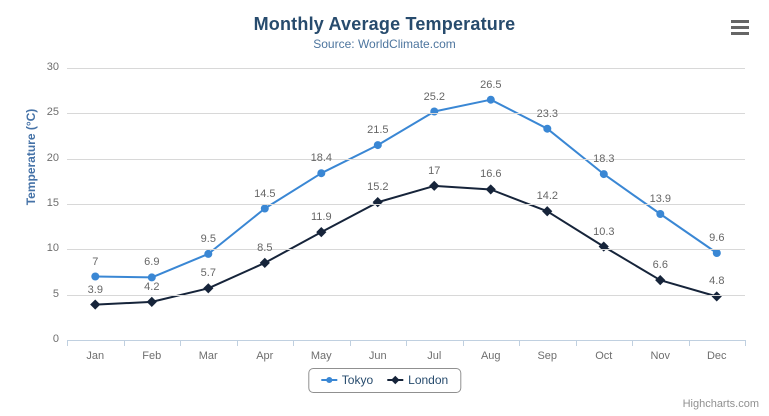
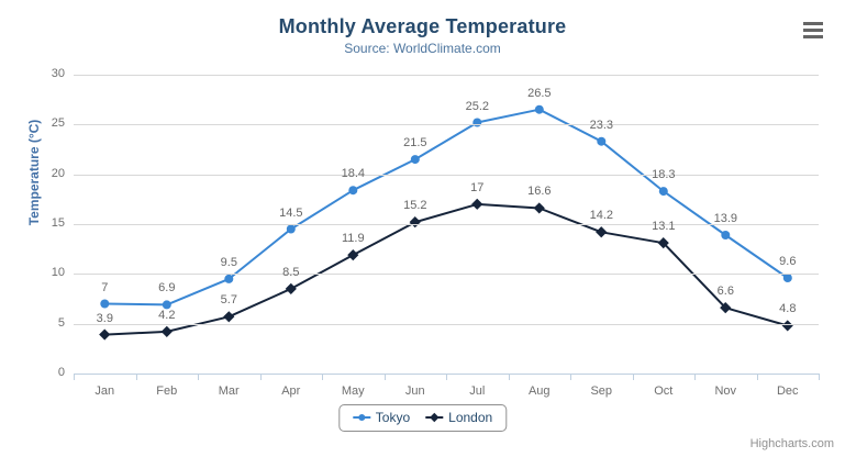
London/Oct: 10.3 -> 13.1
